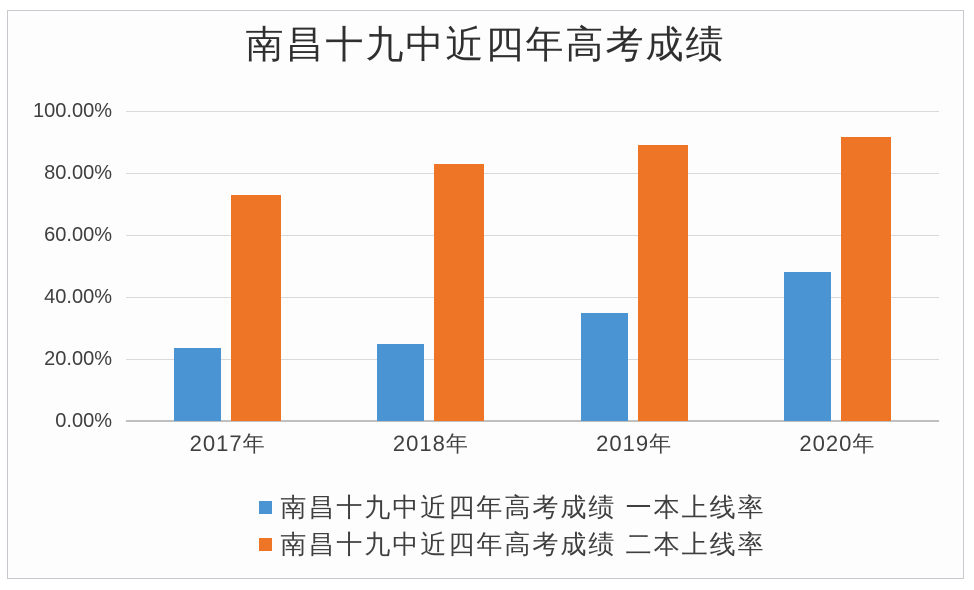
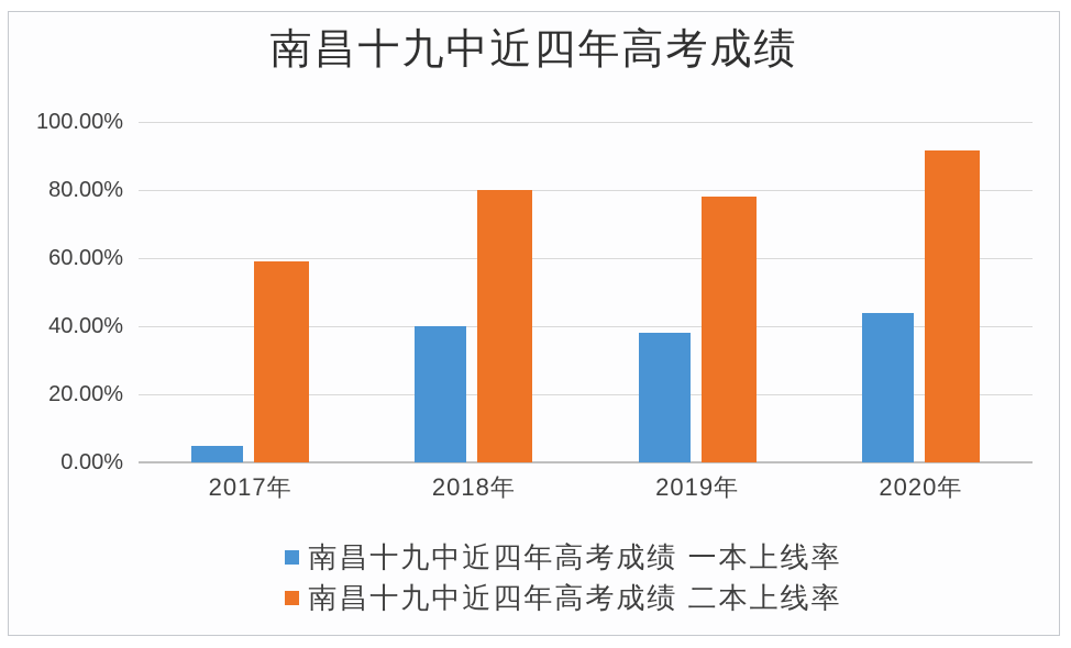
南昌十九中近四年高考成绩 一本上线率/2017年: 24% -> 5%
南昌十九中近四年高考成绩 二本上线率/2017年: 73% -> 59%
南昌十九中近四年高考成绩 一本上线率/2018年: 25% -> 40%
南昌十九中近四年高考成绩 二本上线率/2018年: 83% -> 80%
南昌十九中近四年高考成绩 一本上线率/2019年: 35% -> 38%
南昌十九中近四年高考成绩 二本上线率/2019年: 89% -> 78%
南昌十九中近四年高考成绩 一本上线率/2020年: 48% -> 44%
